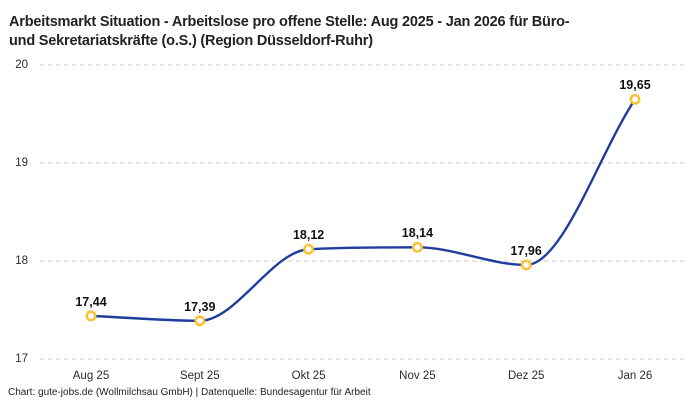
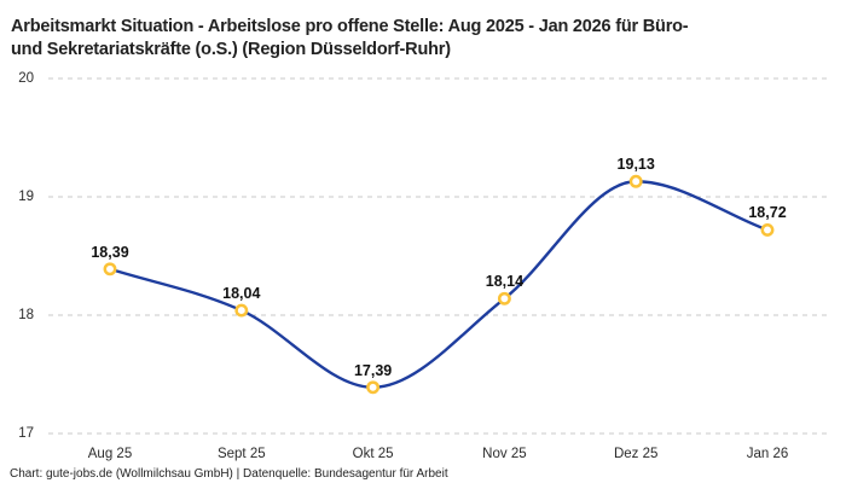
Aug 25: 17,44 -> 18,39
Sept 25: 17,39 -> 18,04
Okt 25: 18,12 -> 17,39
Dez 25: 17,96 -> 19,13
Jan 26: 19,65 -> 18,72
